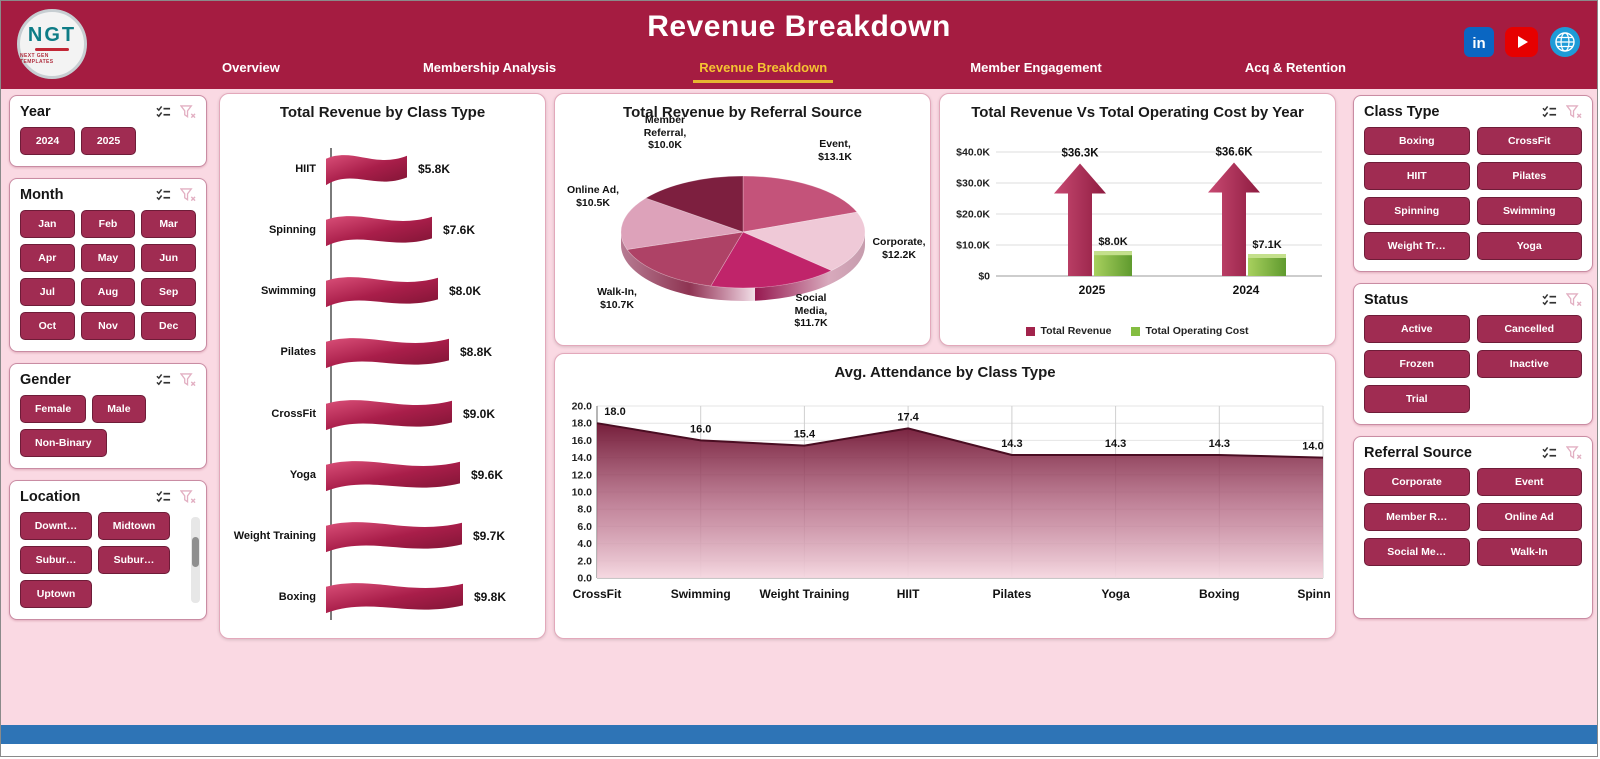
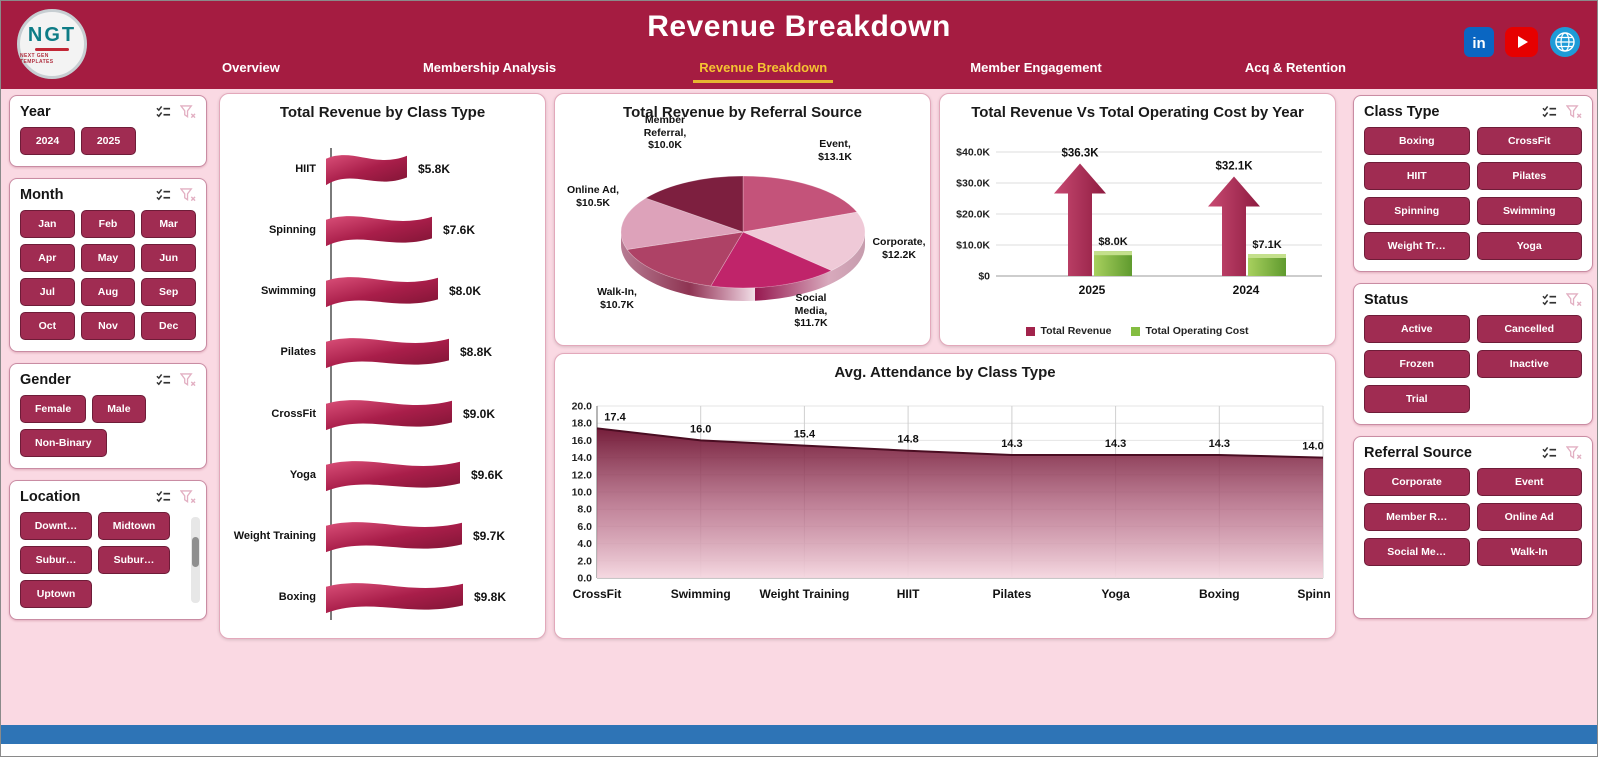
Total Revenue Vs Total Operating Cost by Year/Total Revenue/2024: $36.6K -> $32.1K
Avg. Attendance by Class Type/CrossFit: 18.0 -> 17.4
Avg. Attendance by Class Type/HIIT: 17.4 -> 14.8
